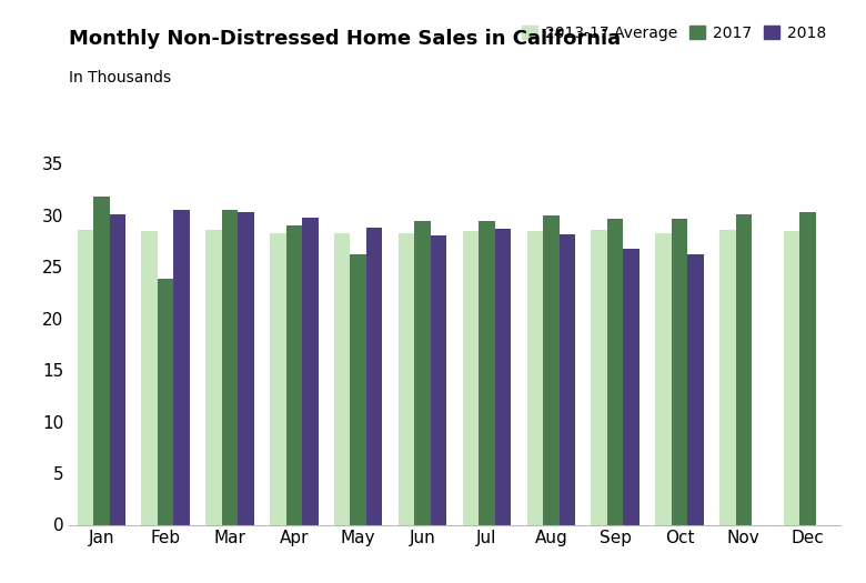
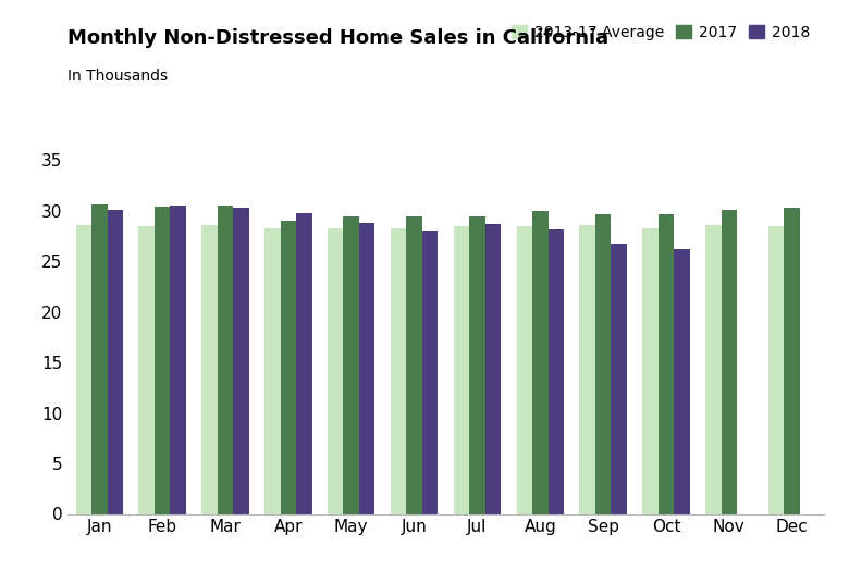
2017/Jan: 31.8 -> 30.6
2017/Feb: 23.8 -> 30.4
2017/May: 26.2 -> 29.4
